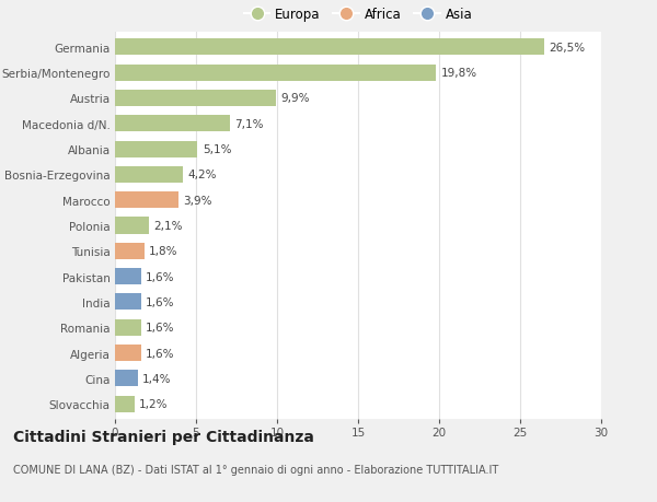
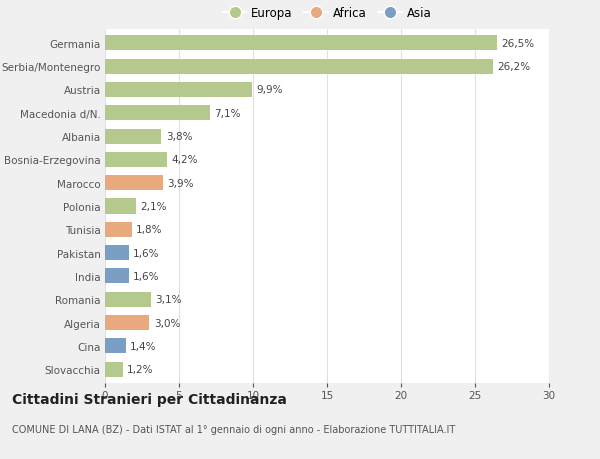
Serbia/Montenegro: 19,8% -> 26,2%
Albania: 5,1% -> 3,8%
Romania: 1,6% -> 3,1%
Algeria: 1,6% -> 3,0%
